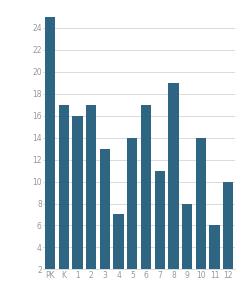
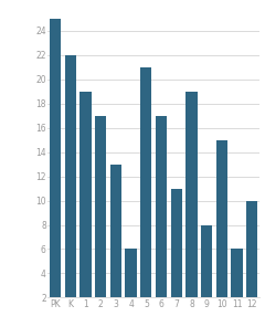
K: 17 -> 22
1: 16 -> 19
4: 7 -> 6
5: 14 -> 21
10: 14 -> 15
